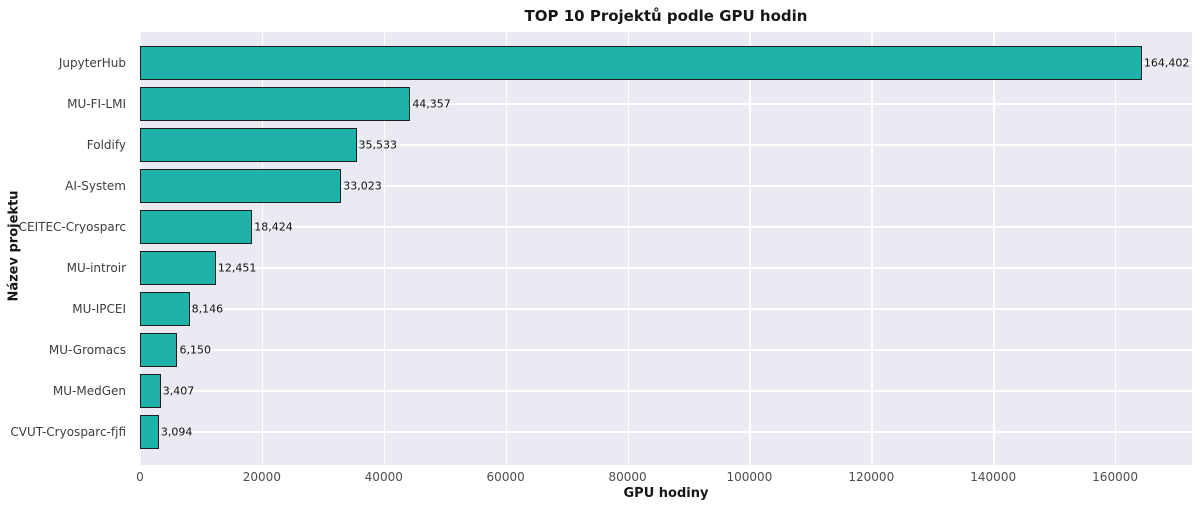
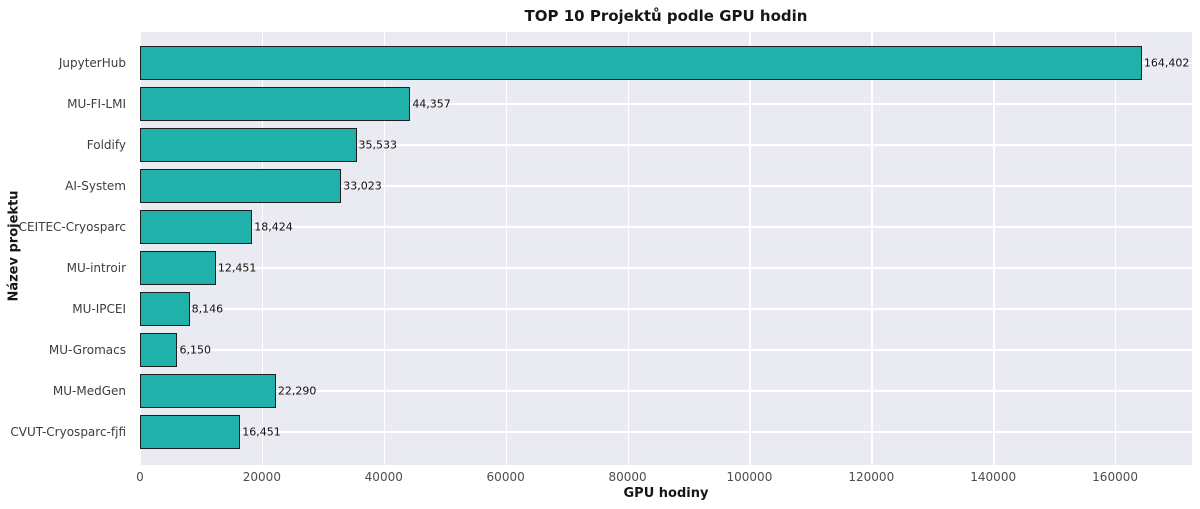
MU-MedGen: 3,407 -> 22,290
CVUT-Cryosparc-fjfi: 3,094 -> 16,451
